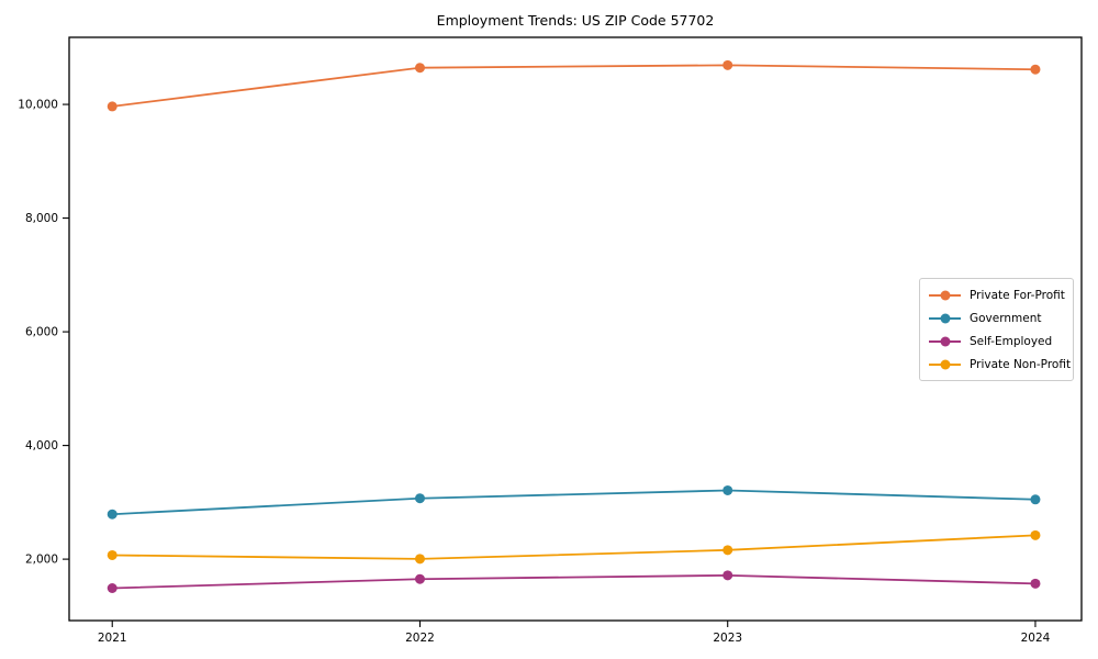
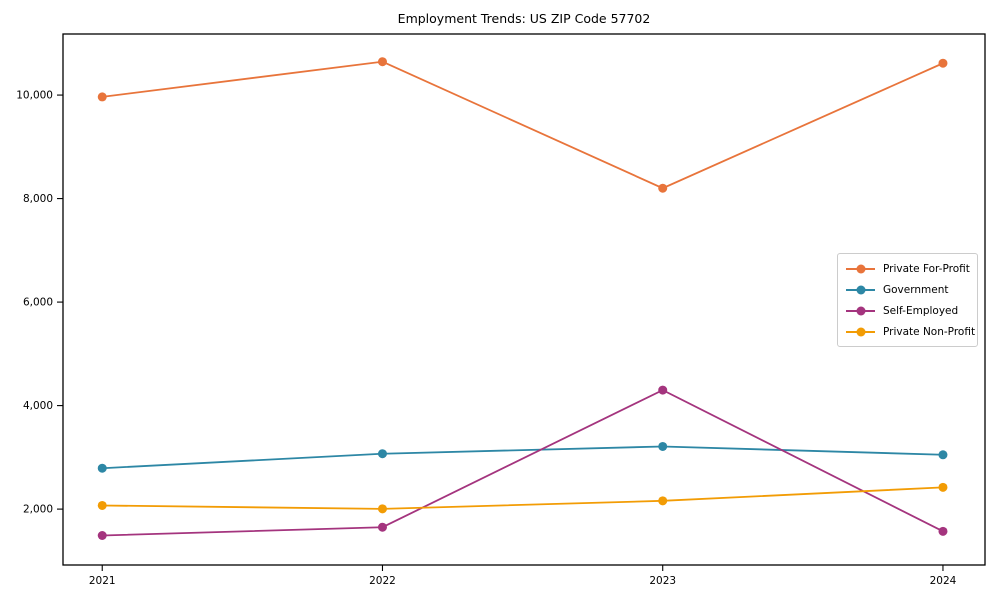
Private For-Profit/2023: 10700 -> 8200
Self-Employed/2023: 1700 -> 4300
